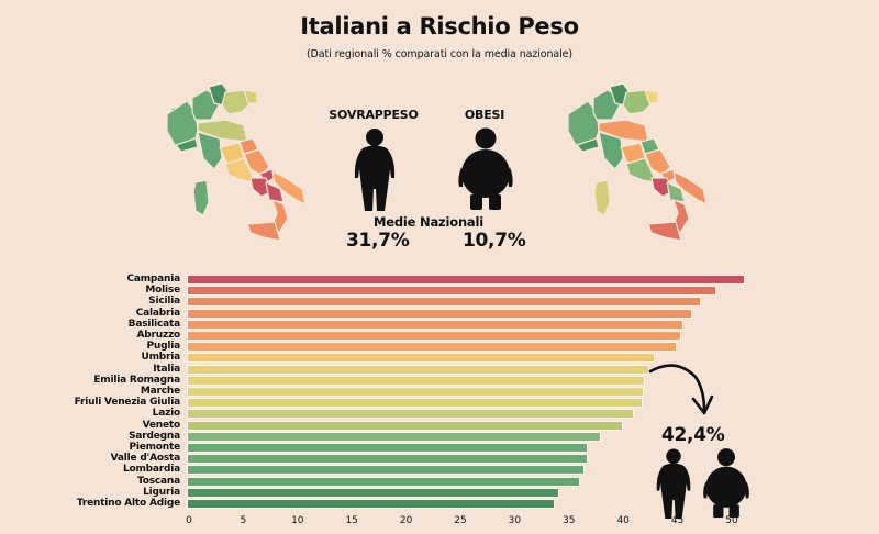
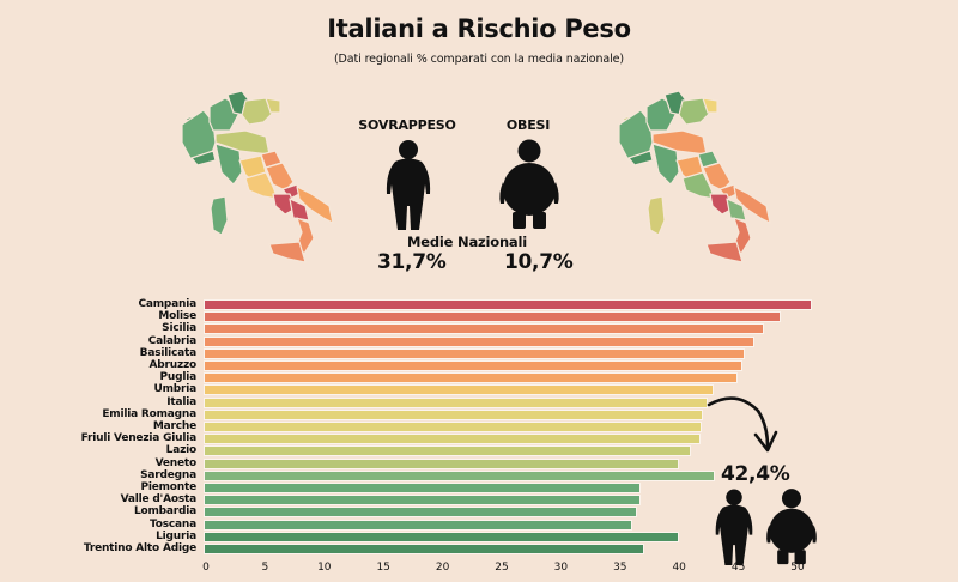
Sardegna: 38 -> 43
Liguria: 34 -> 40
Trentino Alto Adige: 34 -> 37
